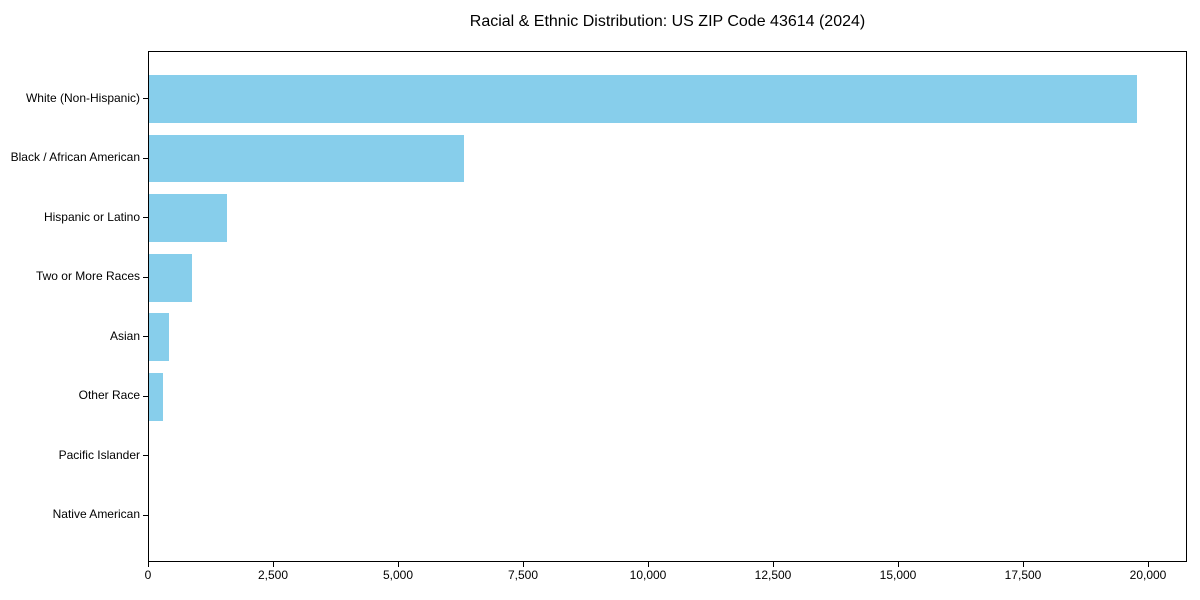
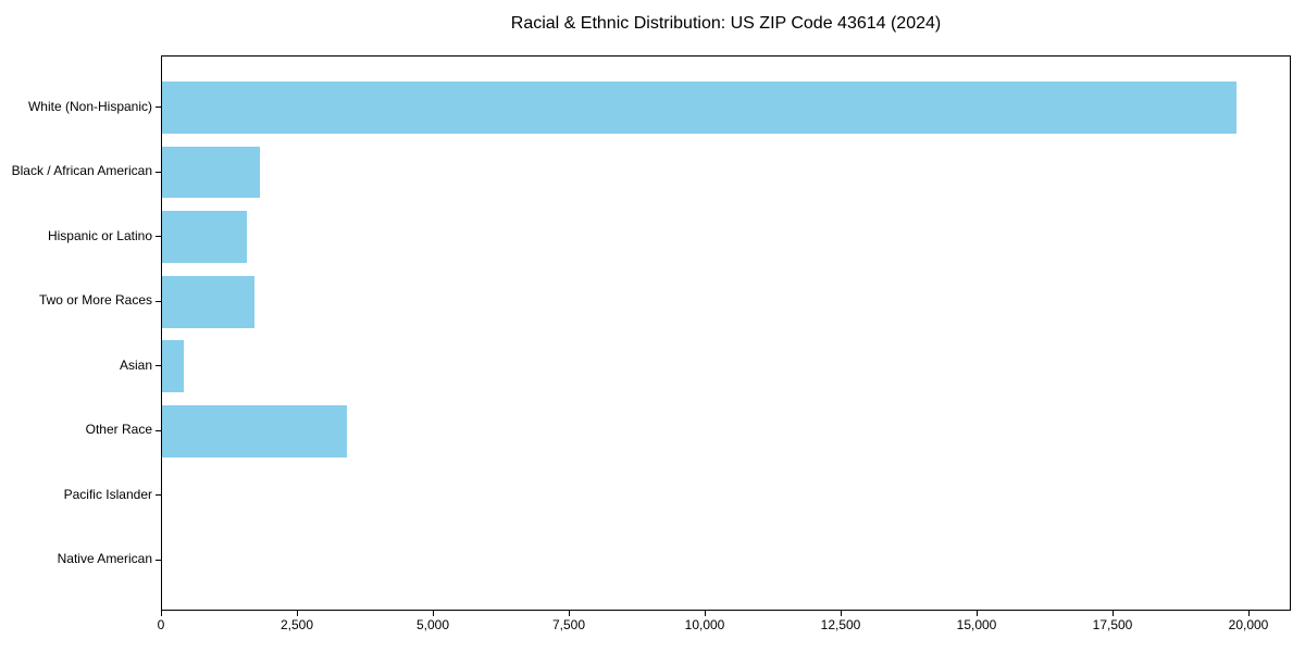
Black / African American: 6300 -> 1800
Two or More Races: 900 -> 1700
Other Race: 300 -> 3400
